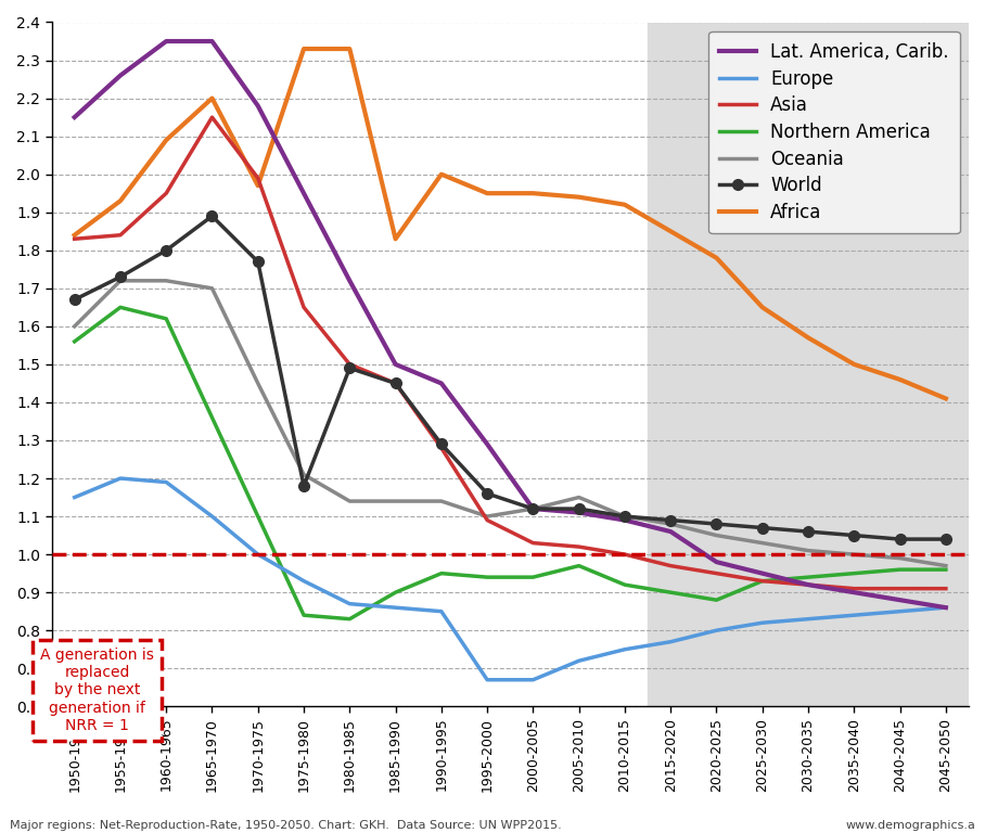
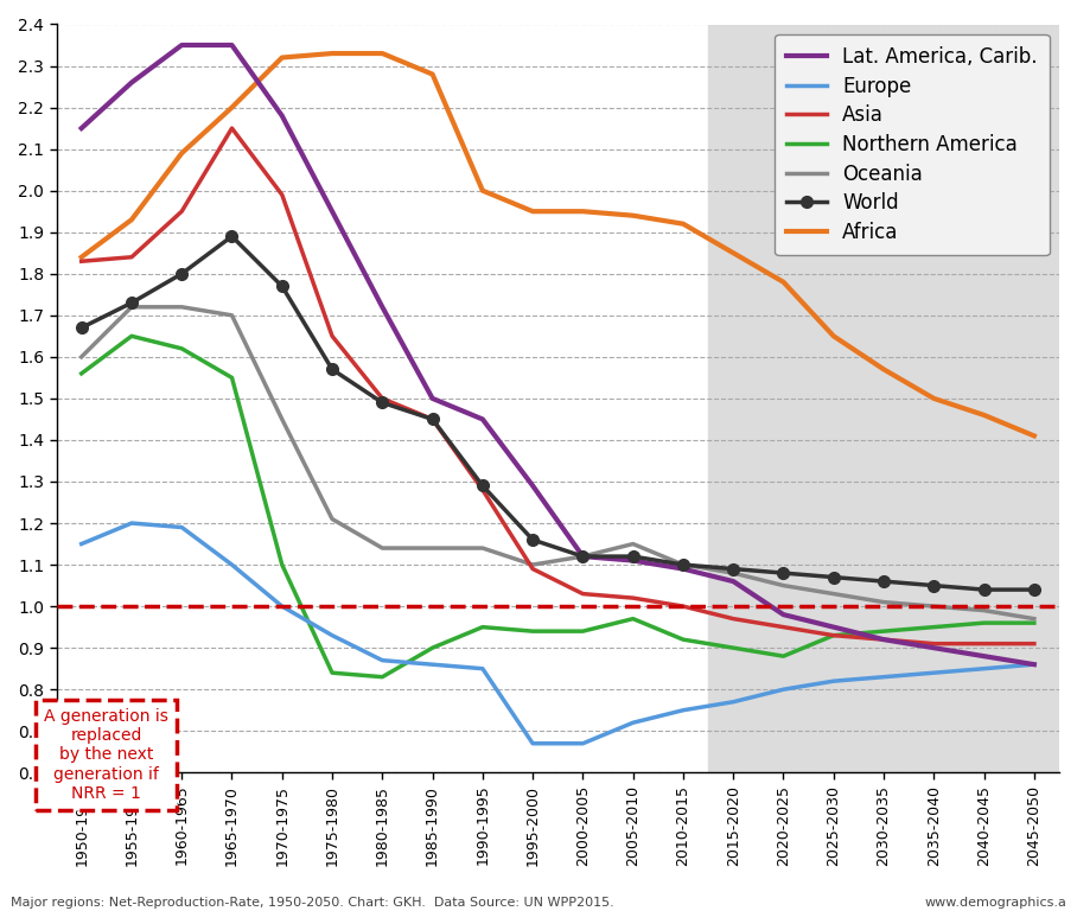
Northern America/1965-1970: 1.36 -> 1.55
Africa/1970-1975: 1.97 -> 2.32
World/1975-1980: 1.18 -> 1.57
Africa/1985-1990: 1.83 -> 2.28
